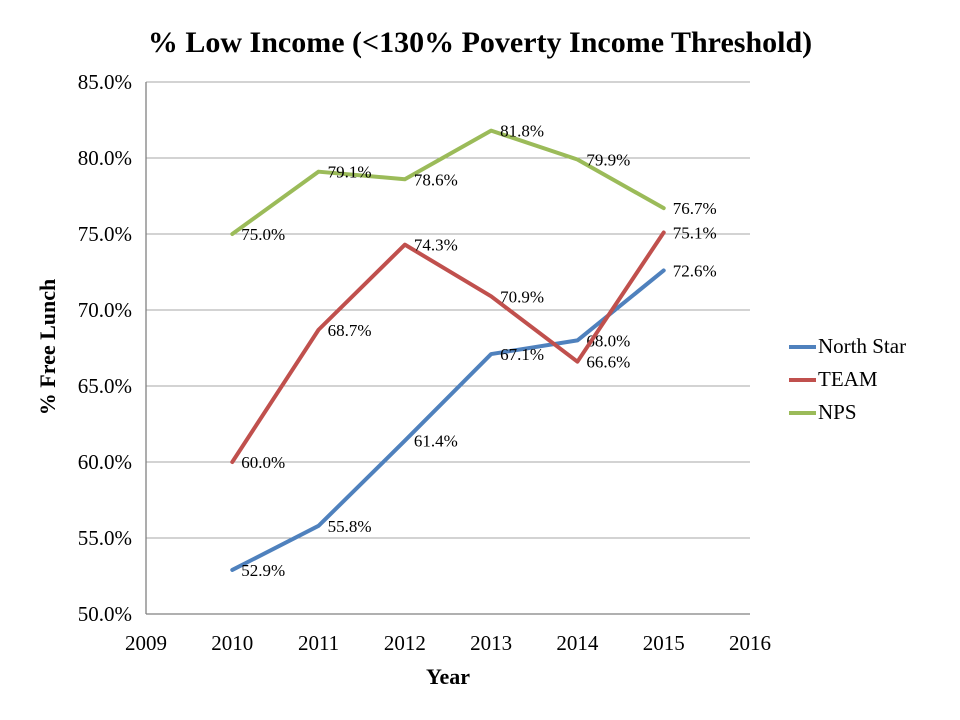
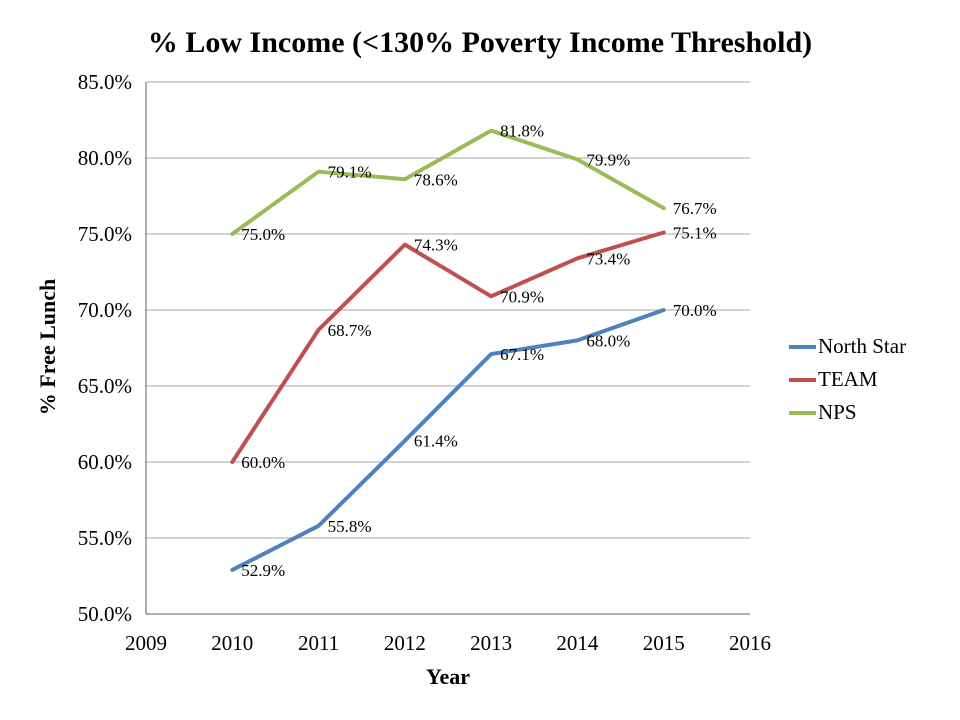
TEAM/2014: 66.6% -> 73.4%
North Star/2015: 72.6% -> 70.0%
